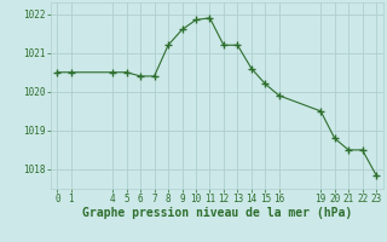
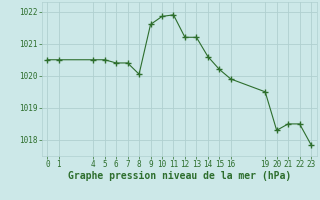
8: 1021.20 -> 1020.05
20: 1018.80 -> 1018.30
